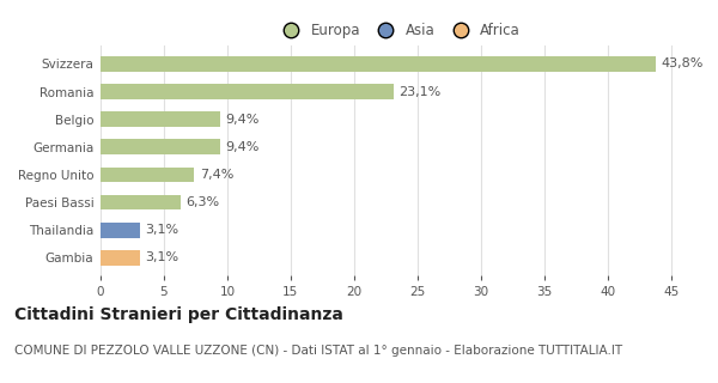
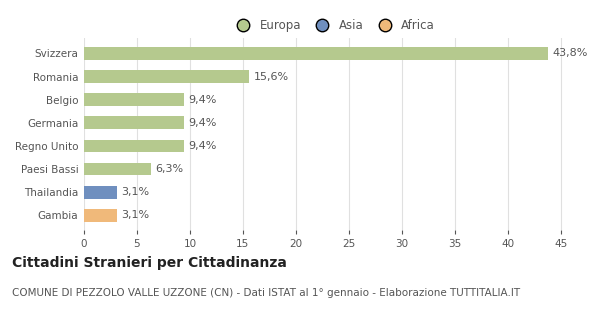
Romania: 23,1% -> 15,6%
Regno Unito: 7,4% -> 9,4%
